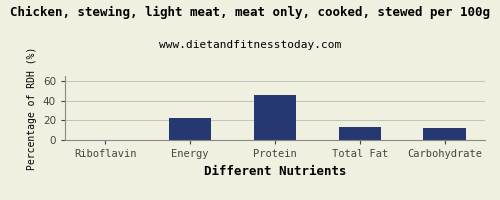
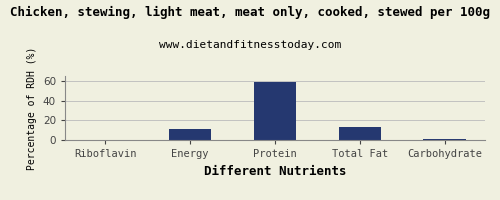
Energy: 22 -> 11
Protein: 46 -> 59
Carbohydrate: 12 -> 2
